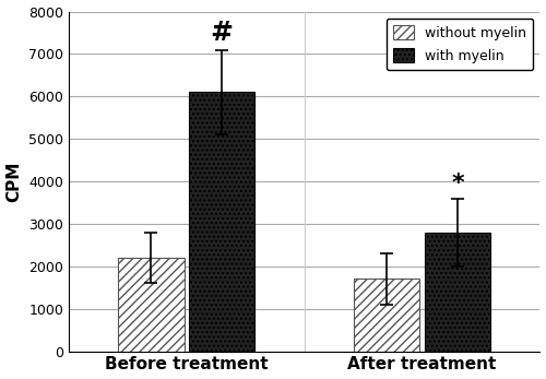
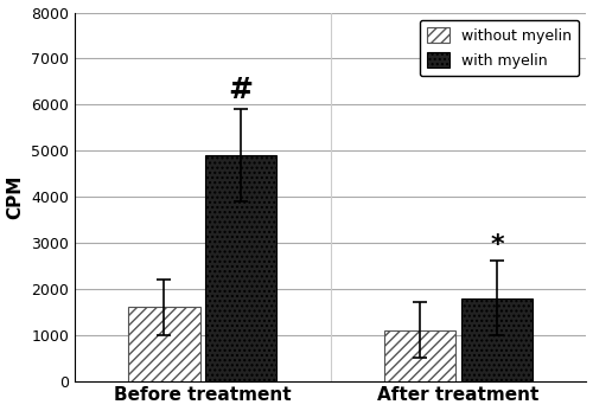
without myelin/Before treatment: 2200 -> 1600
with myelin/Before treatment: 6100 -> 4900
without myelin/After treatment: 1700 -> 1100
with myelin/After treatment: 2800 -> 1800
